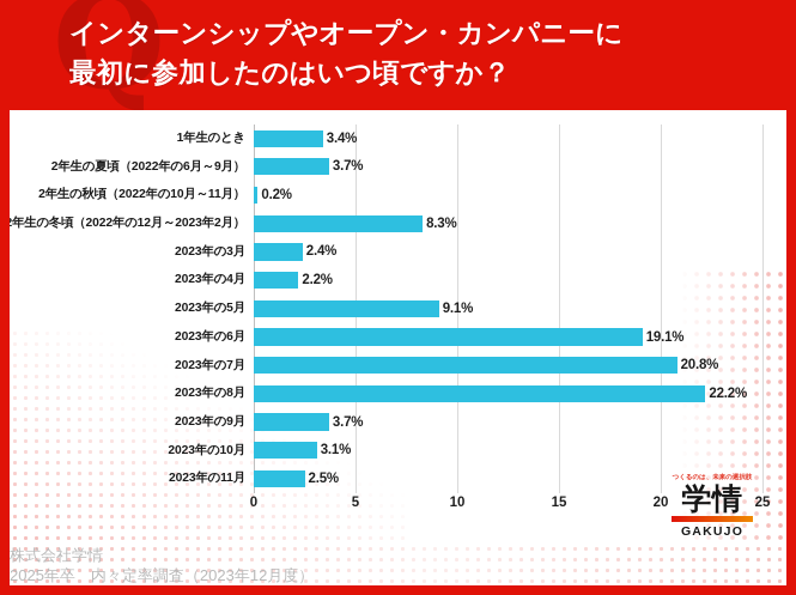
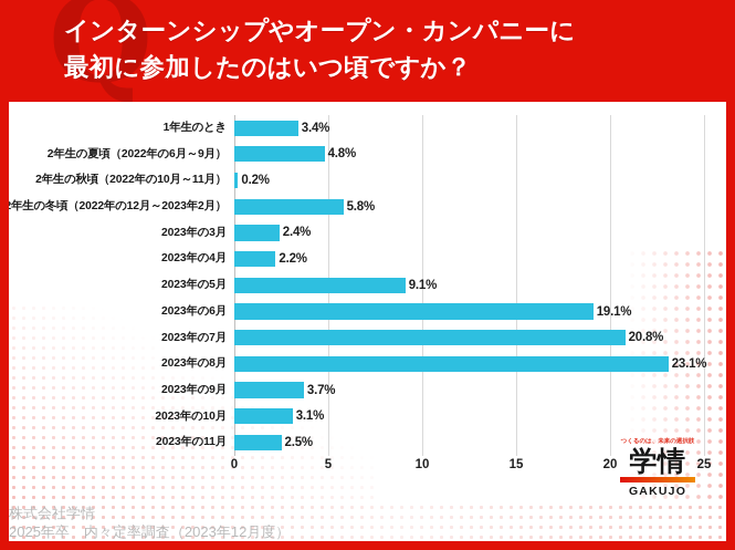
2年生の夏頃（2022年の6月～9月）: 3.7% -> 4.8%
2年生の冬頃（2022年の12月～2023年2月）: 8.3% -> 5.8%
2023年の8月: 22.2% -> 23.1%
